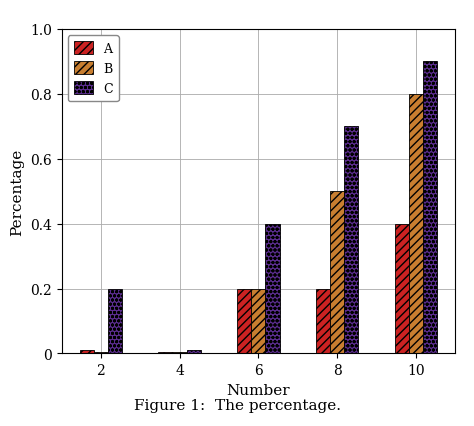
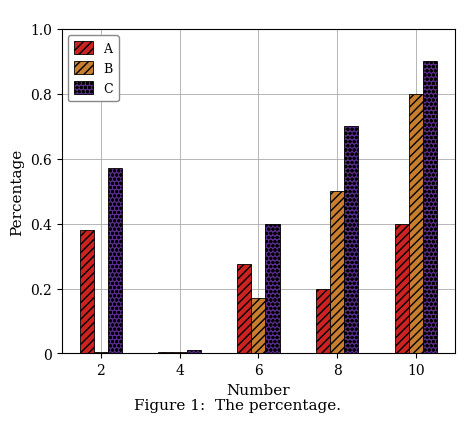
A/2: 0.010 -> 0.380
C/2: 0.20 -> 0.57
A/6: 0.200 -> 0.275
B/6: 0.200 -> 0.170
